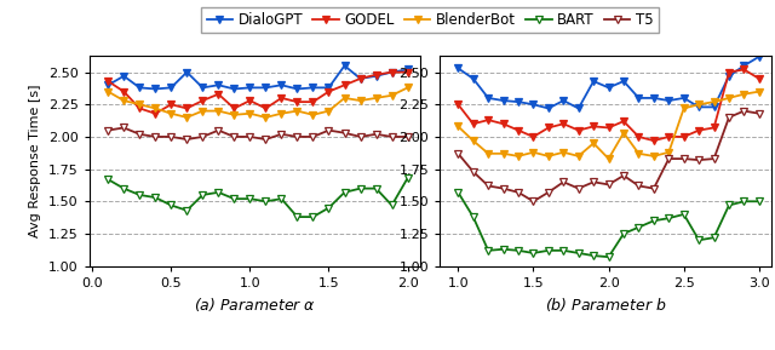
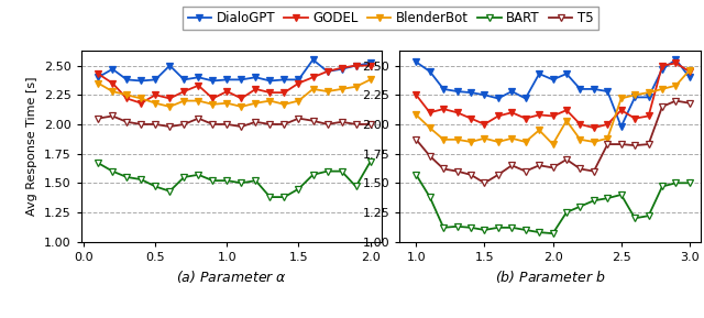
DialoGPT/2.5: 2.30 -> 1.98
GODEL/2.5: 2.00 -> 2.12
DialoGPT/3.0: 2.62 -> 2.40
BlenderBot/3.0: 2.35 -> 2.46
